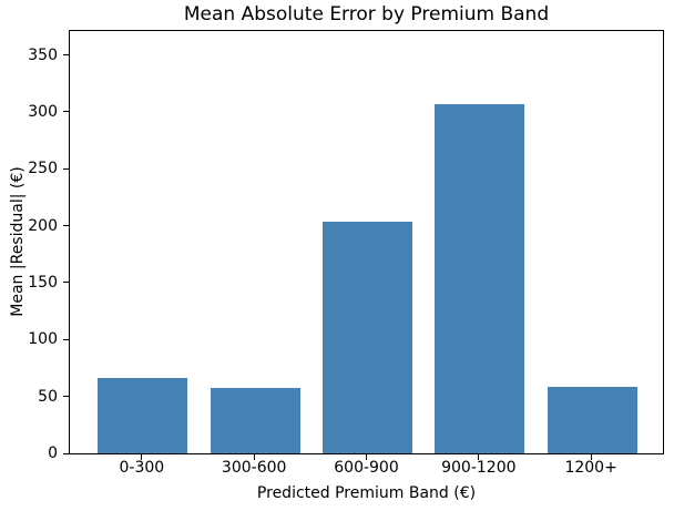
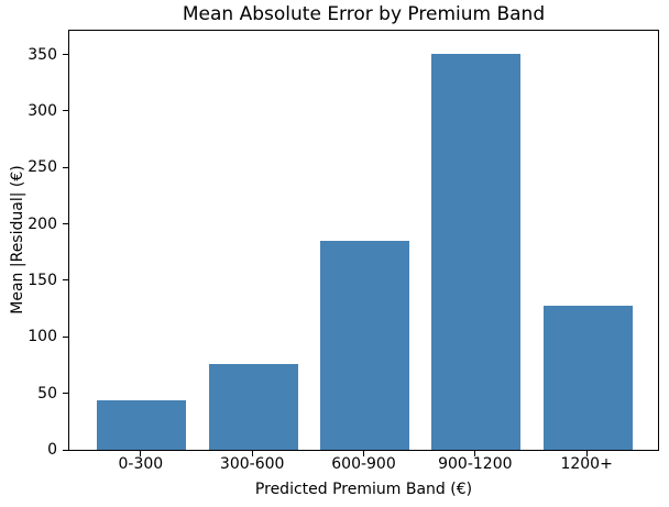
0-300: 66 -> 44
300-600: 57 -> 76
600-900: 204 -> 185
900-1200: 307 -> 351
1200+: 58 -> 128
